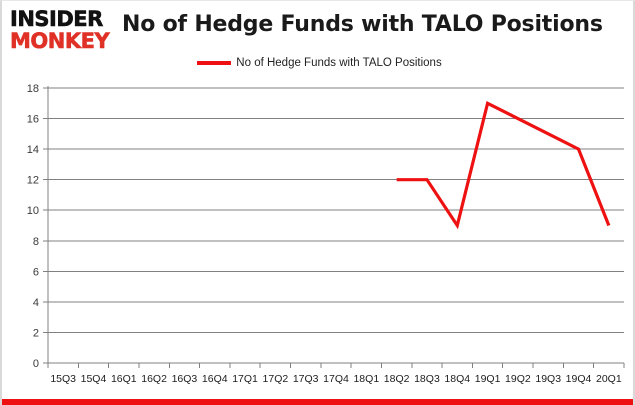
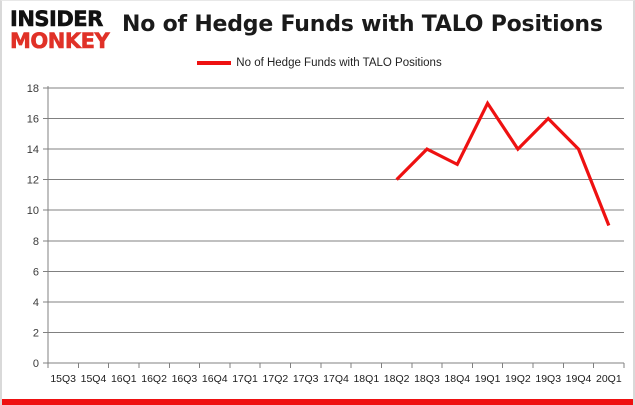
18Q3: 12 -> 14
18Q4: 9 -> 13
19Q2: 16 -> 14
19Q3: 15 -> 16
